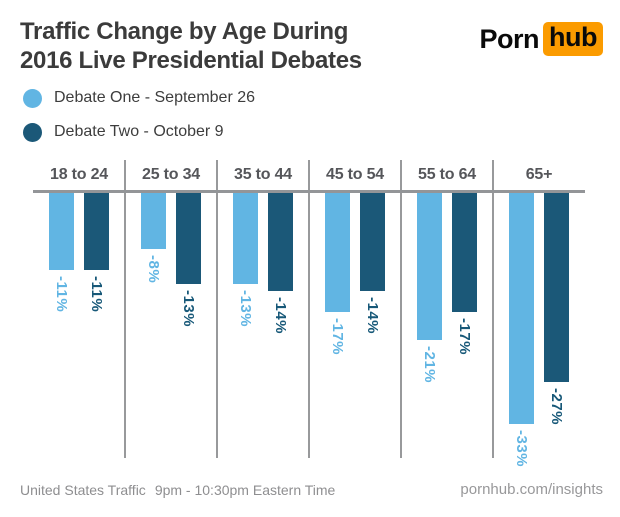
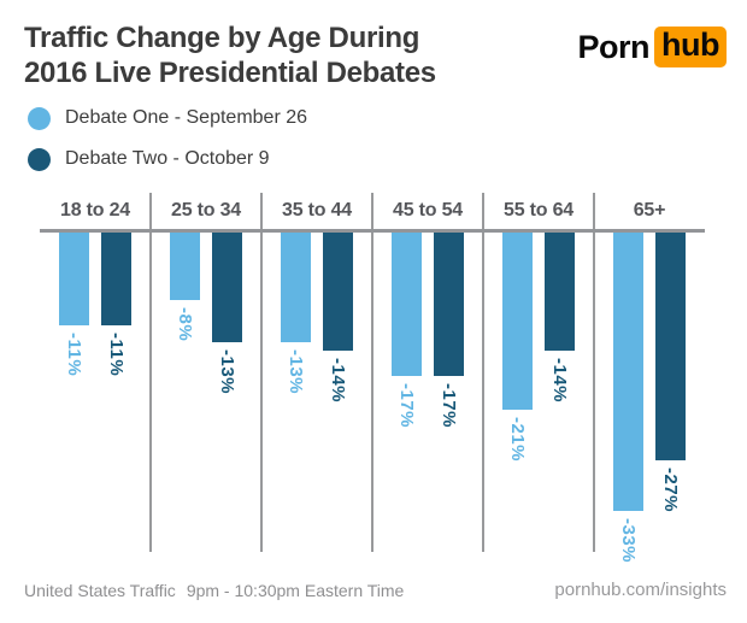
Debate Two - October 9/45 to 54: -14% -> -17%
Debate Two - October 9/55 to 64: -17% -> -14%
